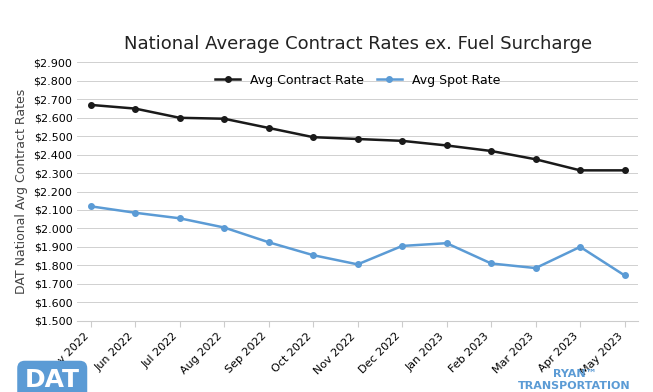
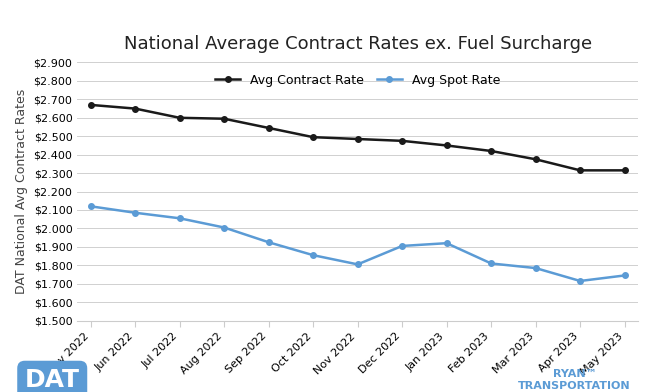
Avg Spot Rate/Apr 2023: $1.90 -> $1.72
